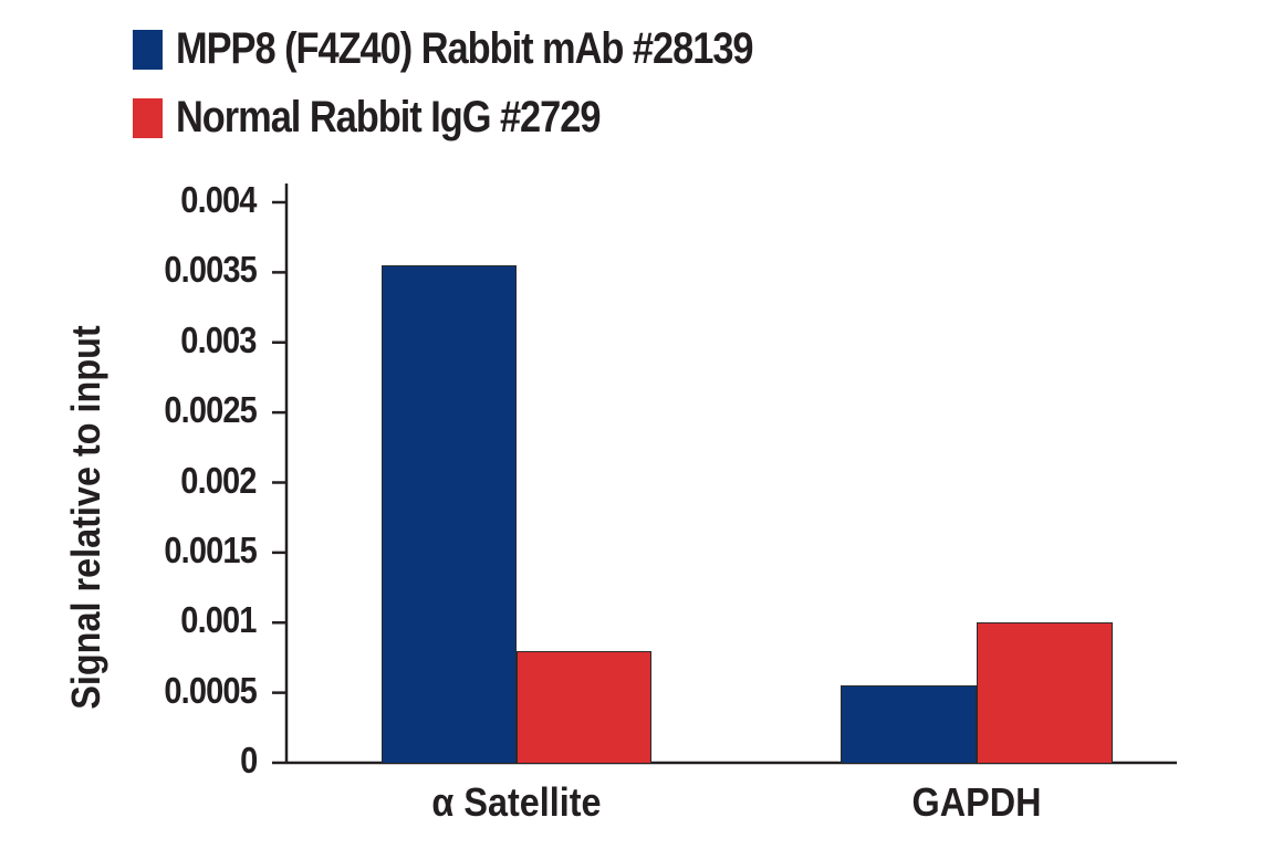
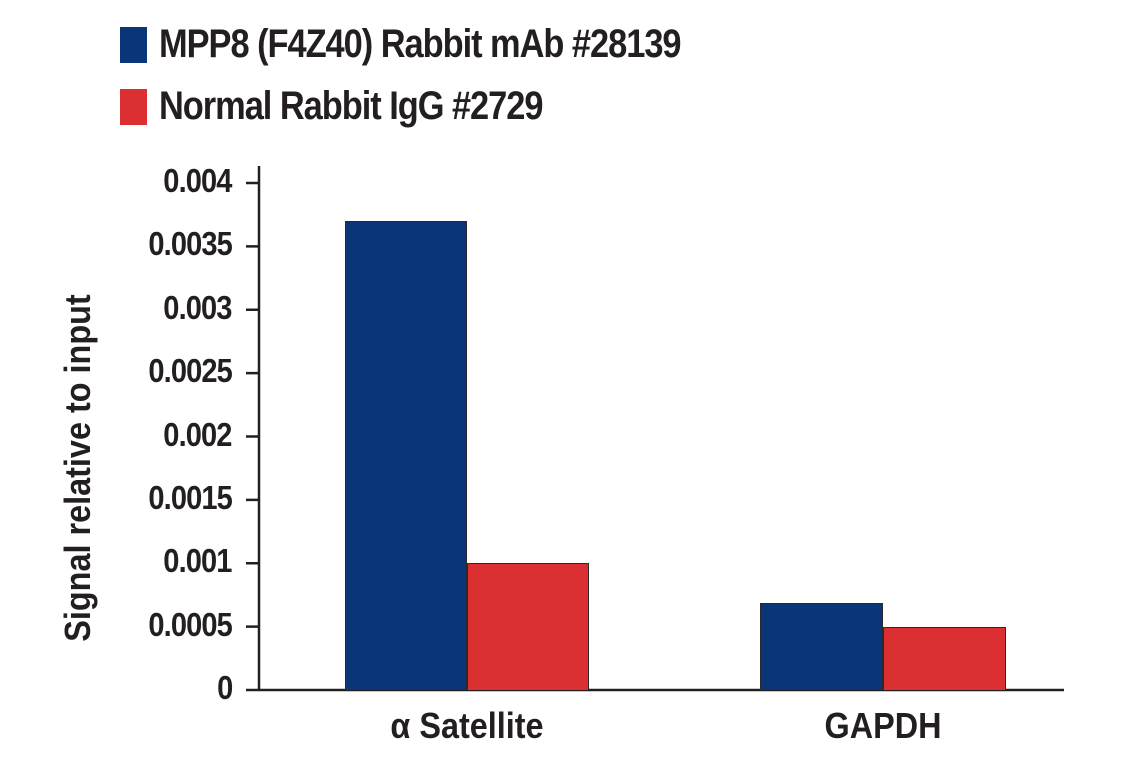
MPP8 (F4Z40) Rabbit mAb #28139/α Satellite: 0.00355 -> 0.00370
Normal Rabbit IgG #2729/α Satellite: 0.0008 -> 0.0010
MPP8 (F4Z40) Rabbit mAb #28139/GAPDH: 0.00055 -> 0.00069
Normal Rabbit IgG #2729/GAPDH: 0.0010 -> 0.0005
